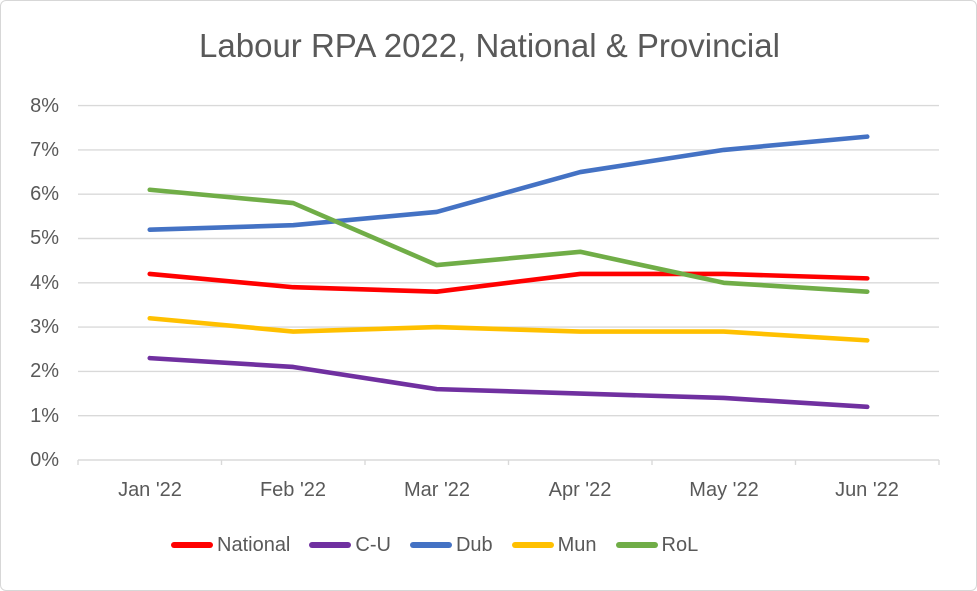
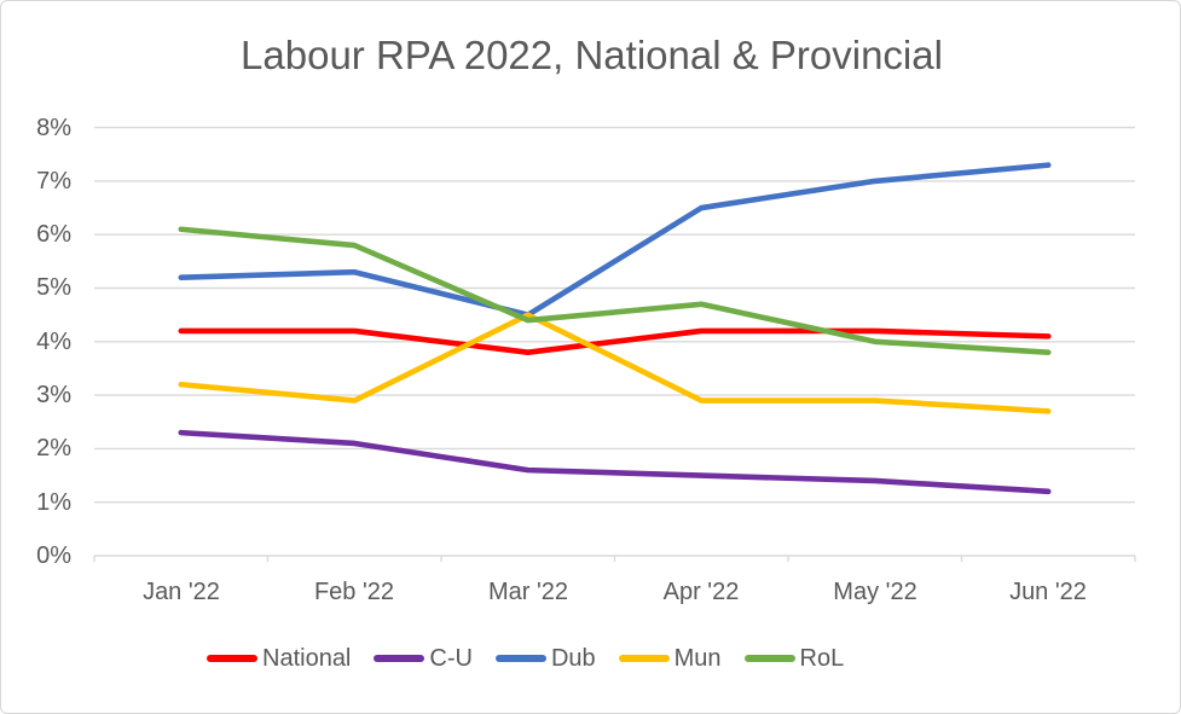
National/Feb '22: 3.9% -> 4.2%
Dub/Mar '22: 5.6% -> 4.5%
Mun/Mar '22: 3.0% -> 4.5%
